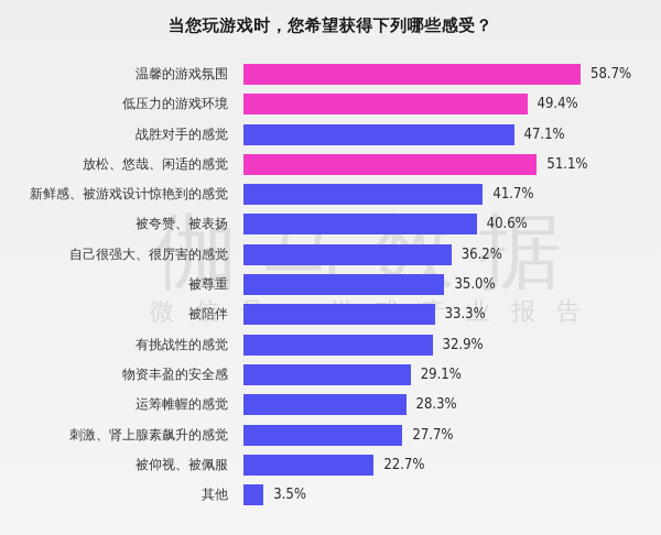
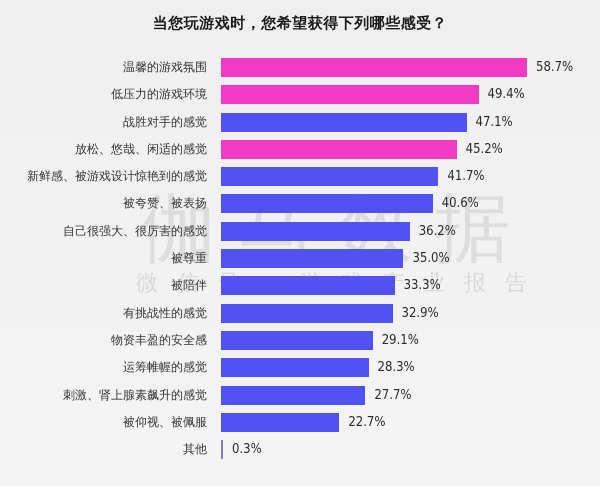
放松、悠哉、闲适的感觉: 51.1% -> 45.2%
其他: 3.5% -> 0.3%
